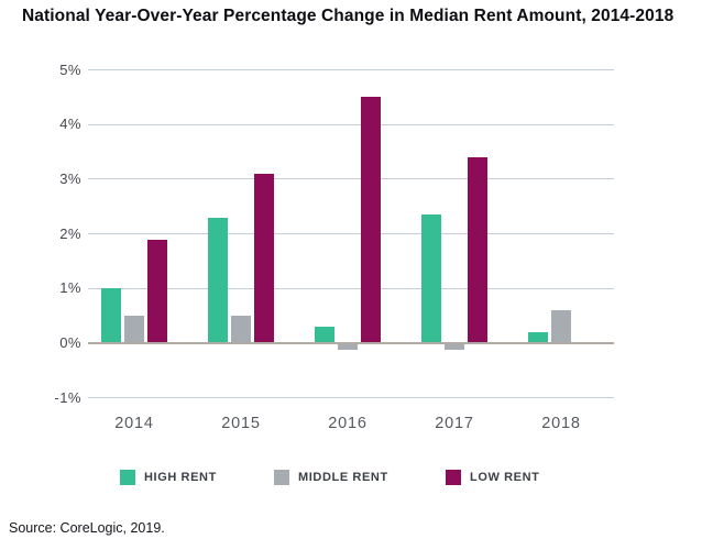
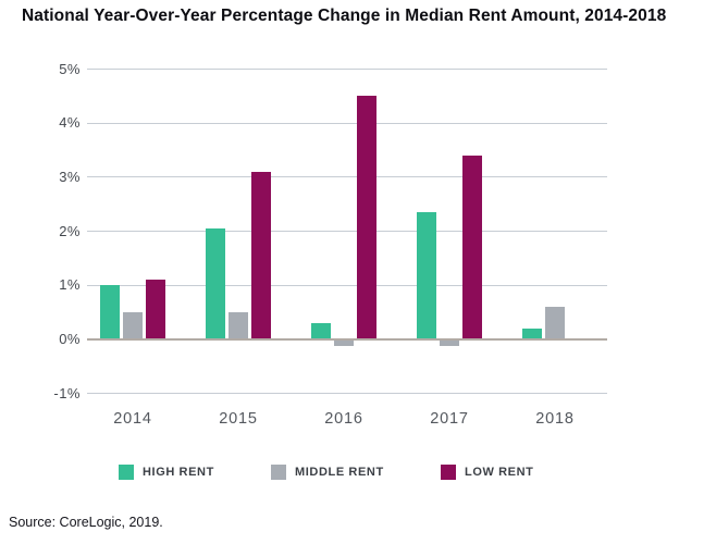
LOW RENT/2014: 1.9% -> 1.1%
HIGH RENT/2015: 2.3% -> 2.0%
